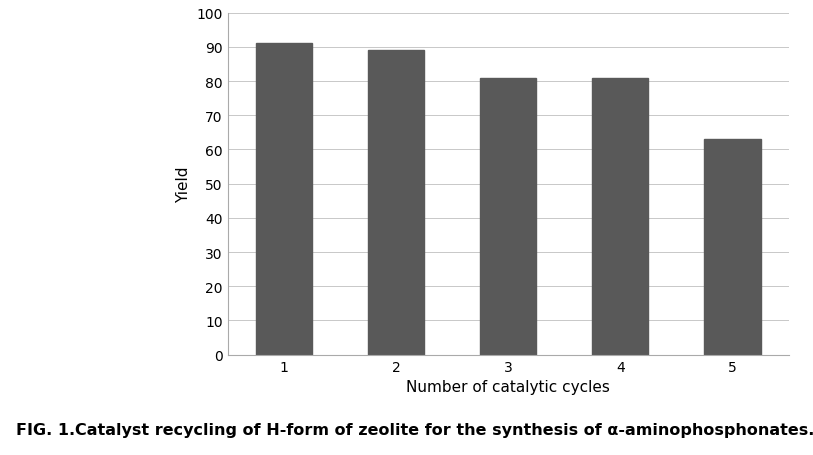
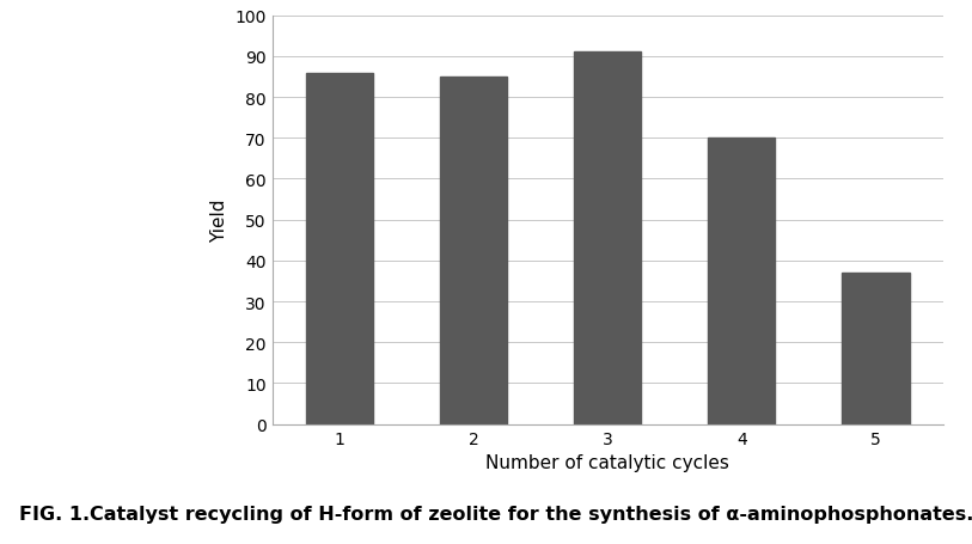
1: 91 -> 86
2: 89 -> 85
3: 81 -> 91
4: 81 -> 70
5: 63 -> 37
